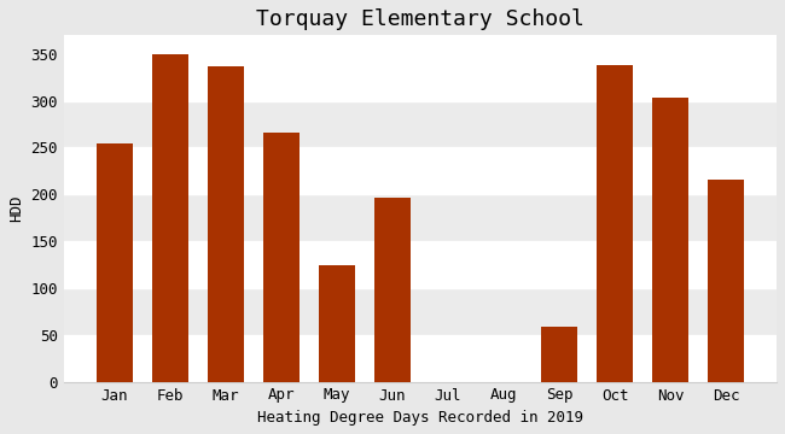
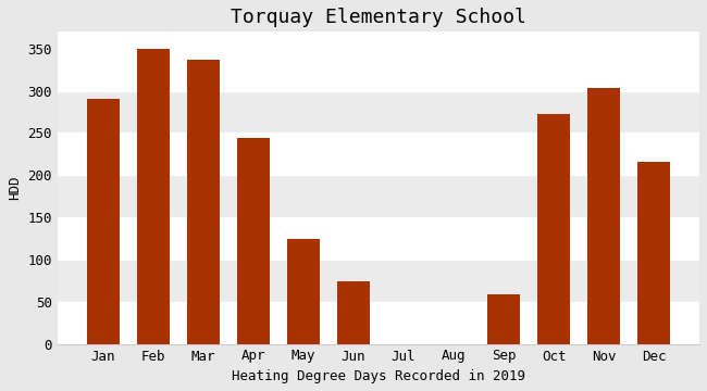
Jan: 254 -> 291
Apr: 266 -> 244
Jun: 196 -> 74
Oct: 338 -> 273
